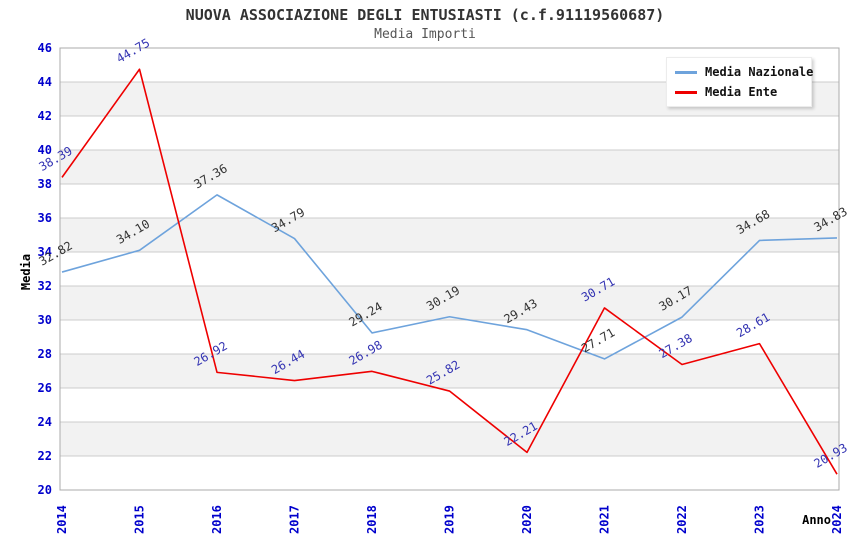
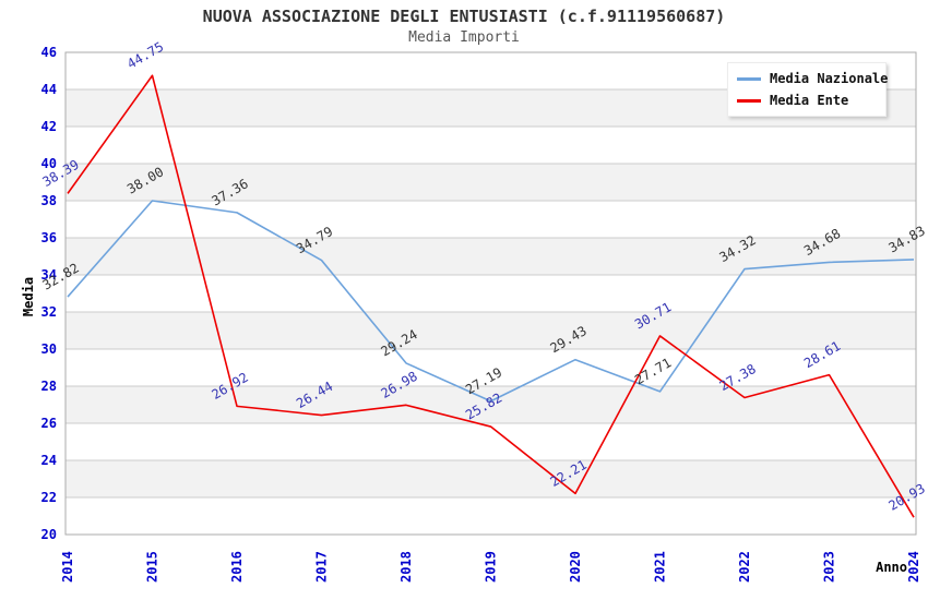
Media Nazionale/2015: 34.10 -> 38.00
Media Nazionale/2019: 30.19 -> 27.19
Media Nazionale/2022: 30.17 -> 34.32
